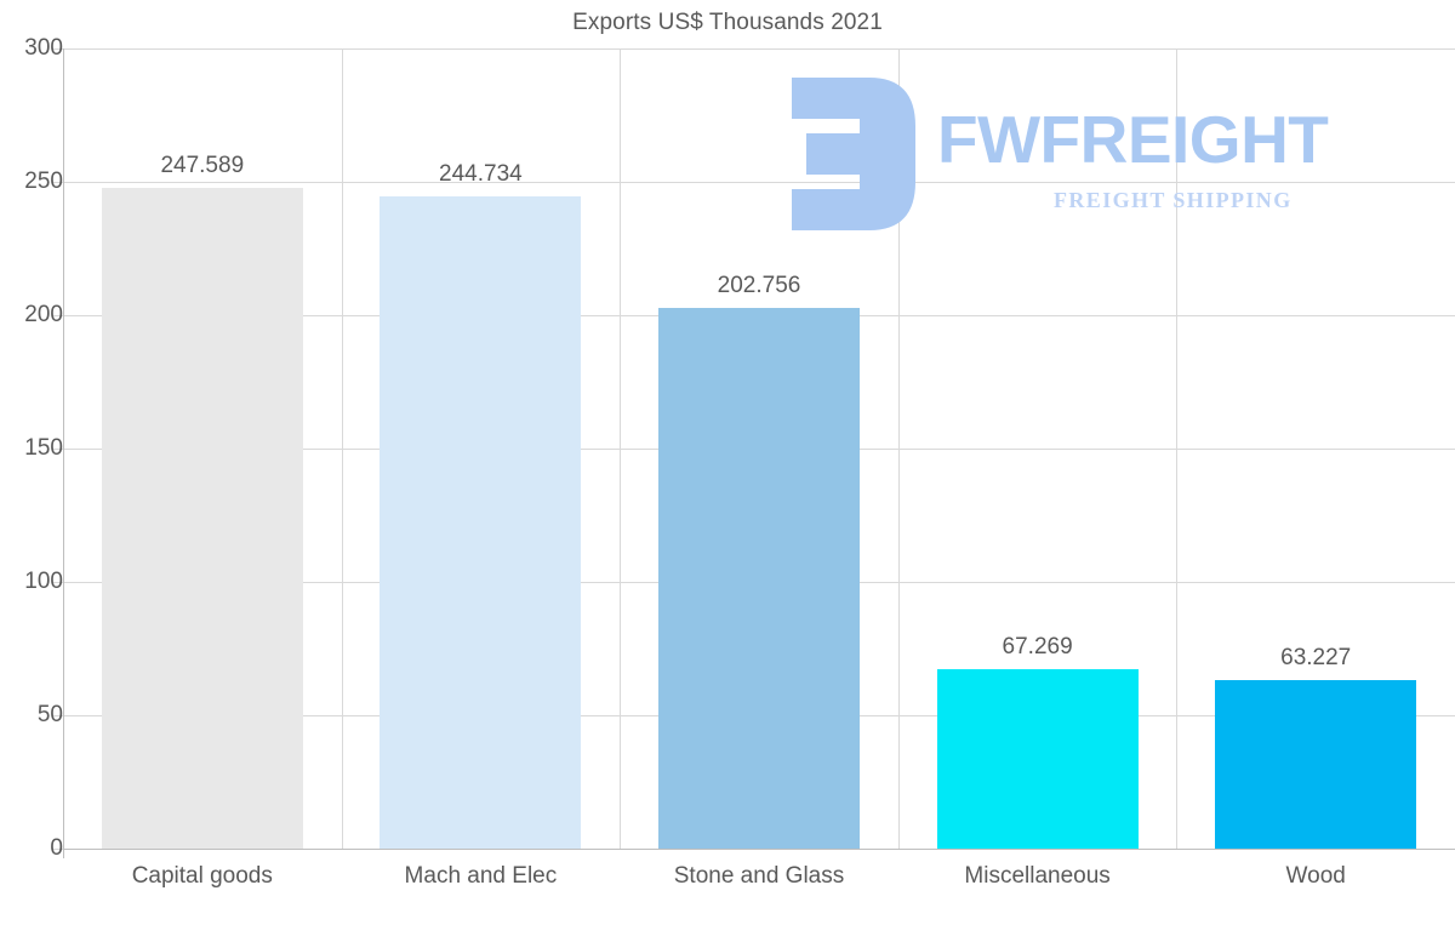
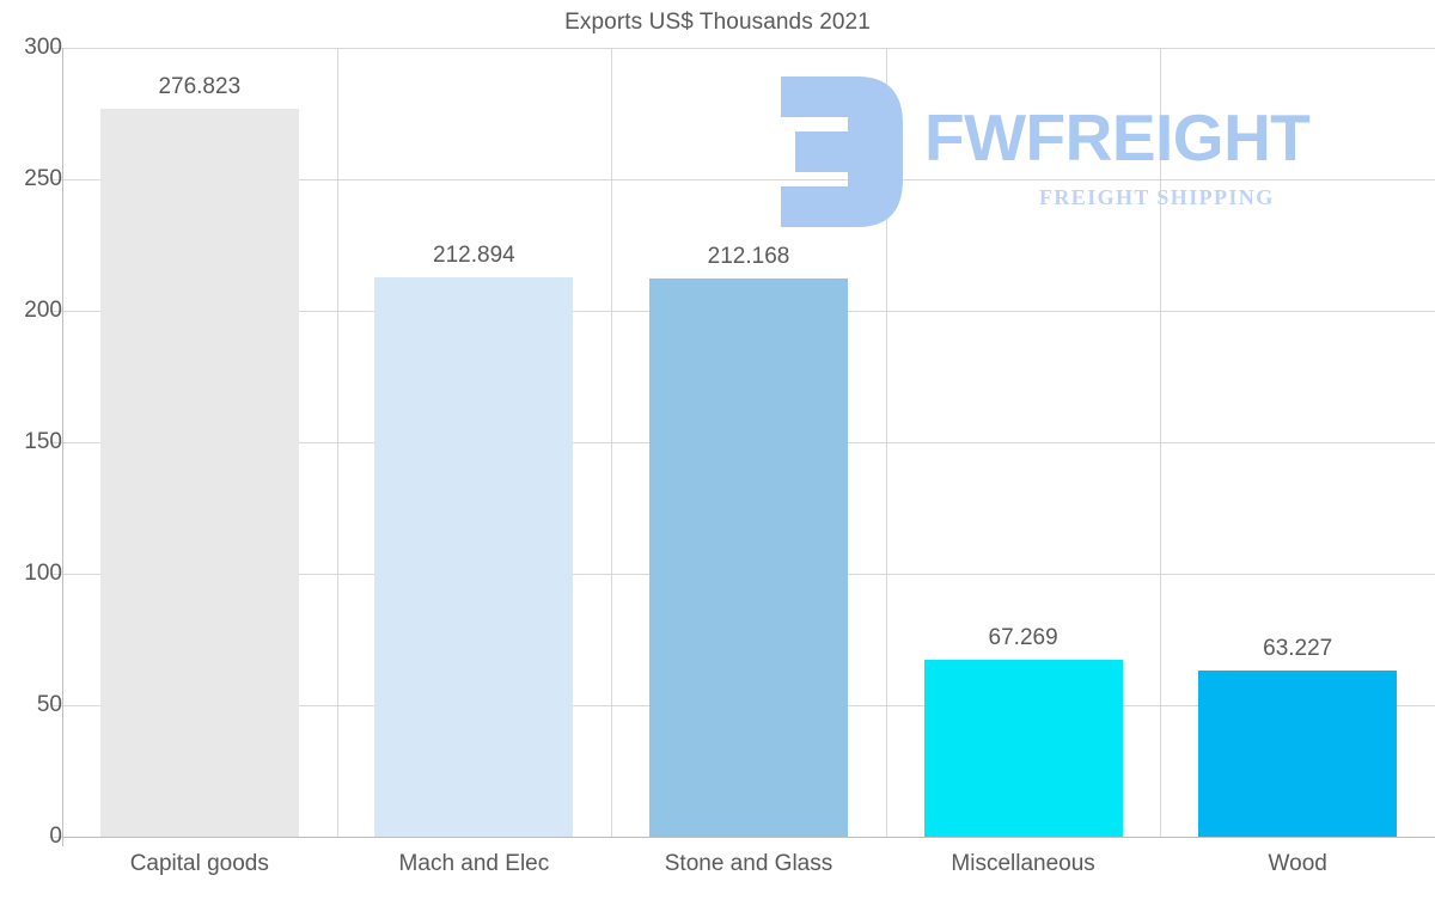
Capital goods: 247.589 -> 276.823
Mach and Elec: 244.734 -> 212.894
Stone and Glass: 202.756 -> 212.168
